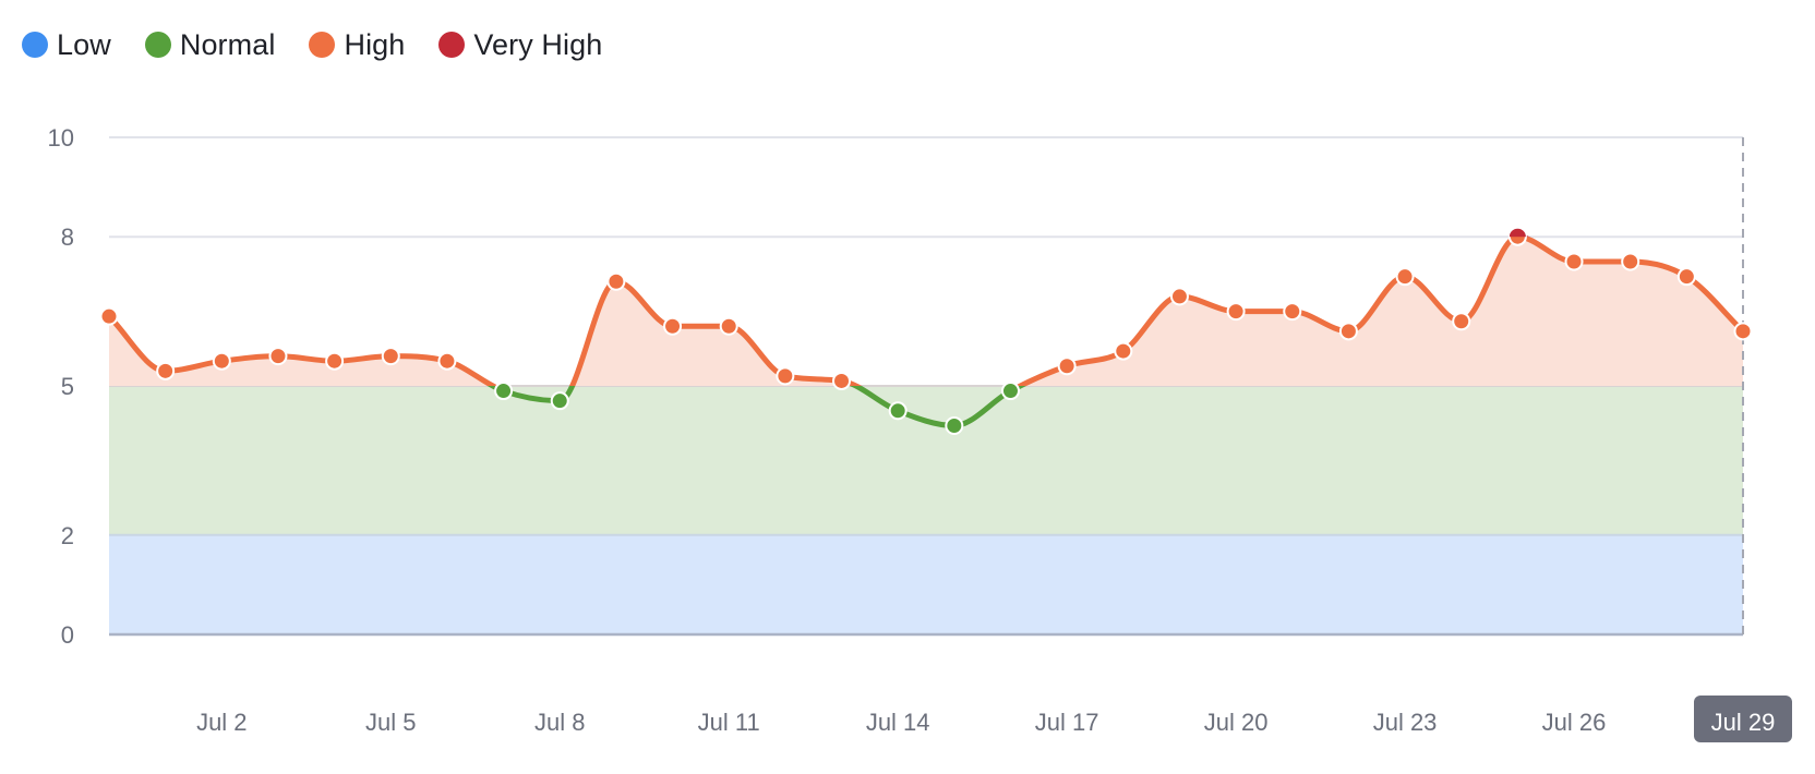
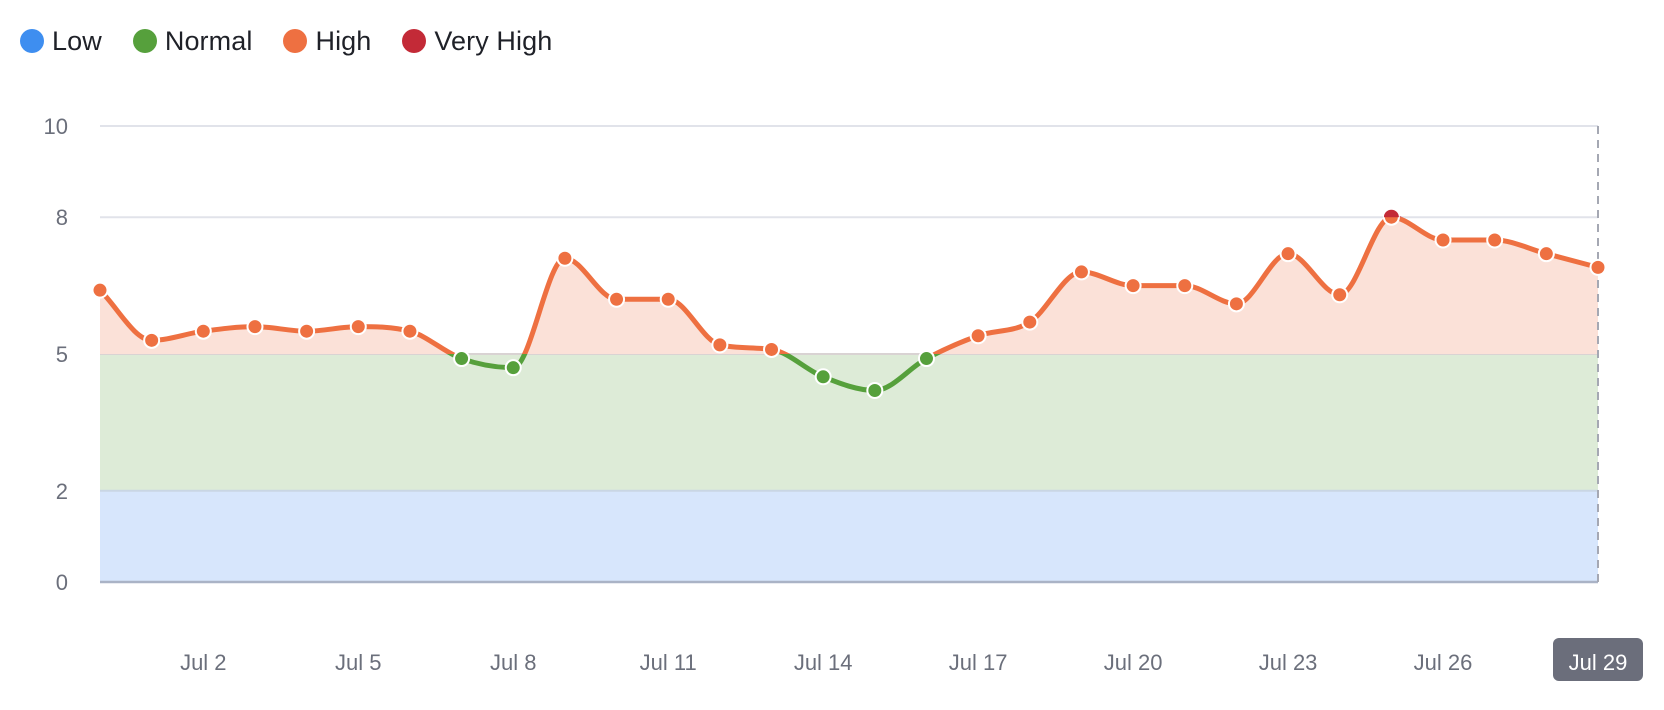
Jul 29: 6.1 -> 6.9
